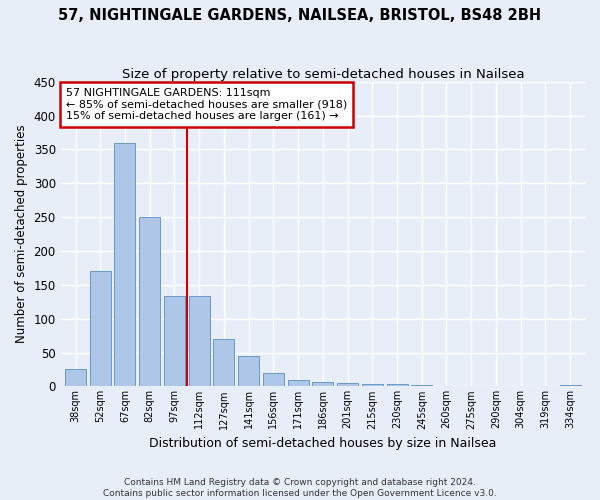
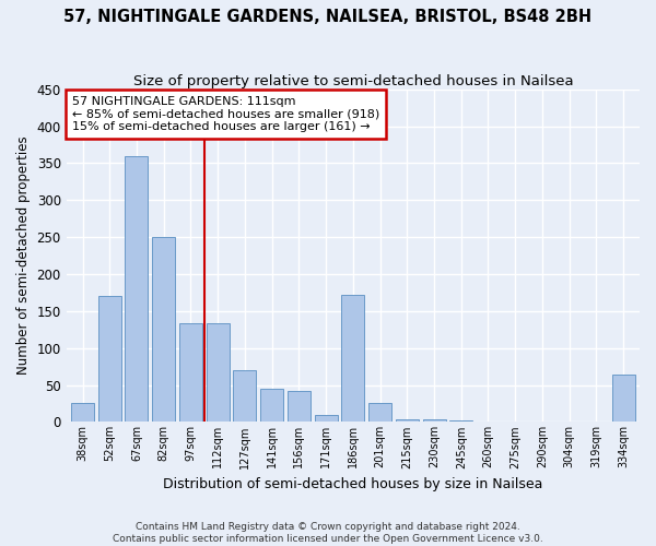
156sqm: 20 -> 42
186sqm: 6 -> 172
201sqm: 5 -> 26
334sqm: 2 -> 64
